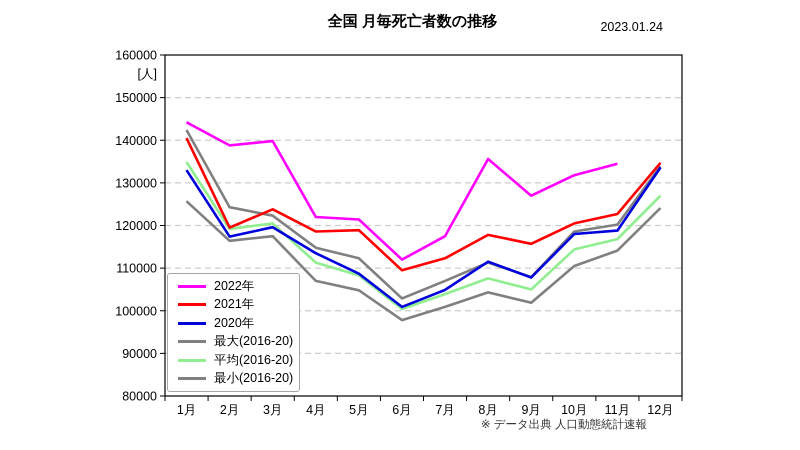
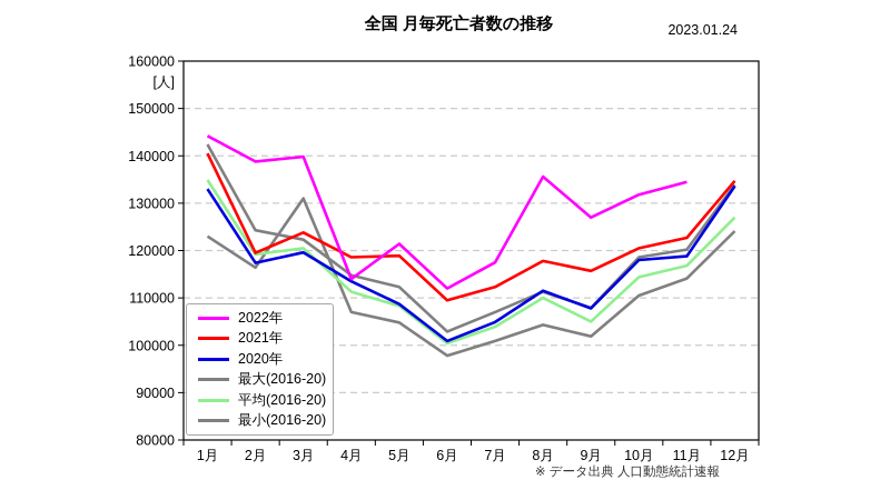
最小(2016-20)/1月: 126000 -> 123000
最小(2016-20)/3月: 118000 -> 131000
2022年/4月: 122000 -> 114000
平均(2016-20)/8月: 108000 -> 110000
